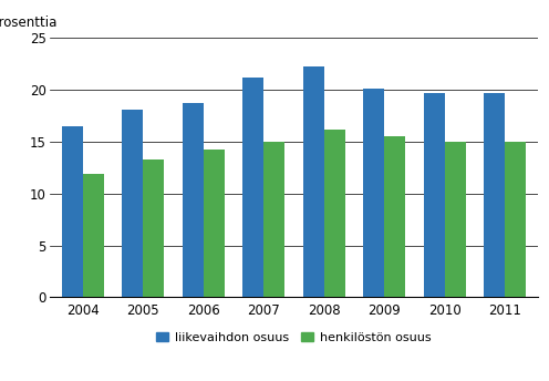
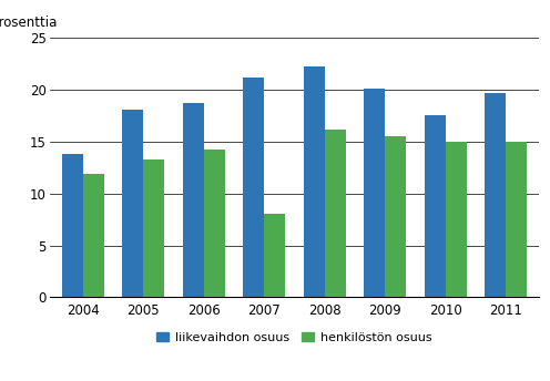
liikevaihdon osuus/2004: 16.5 -> 13.8
henkilöstön osuus/2007: 15.0 -> 8.0
liikevaihdon osuus/2010: 19.7 -> 17.6
